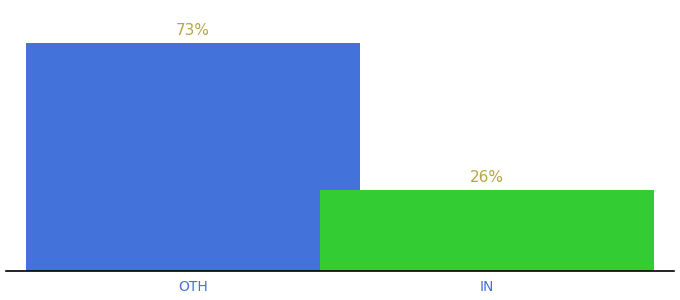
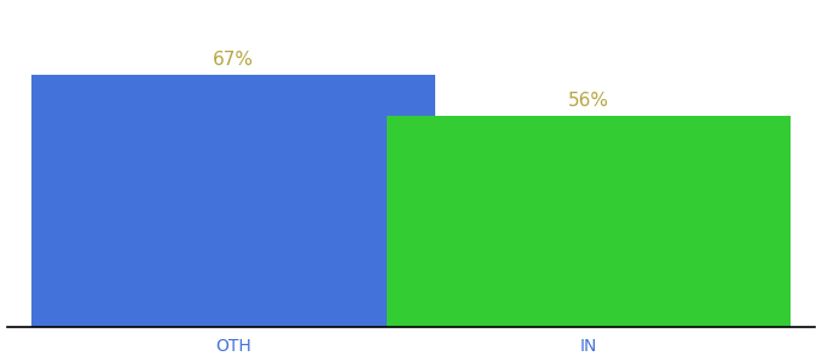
OTH: 73% -> 67%
IN: 26% -> 56%
